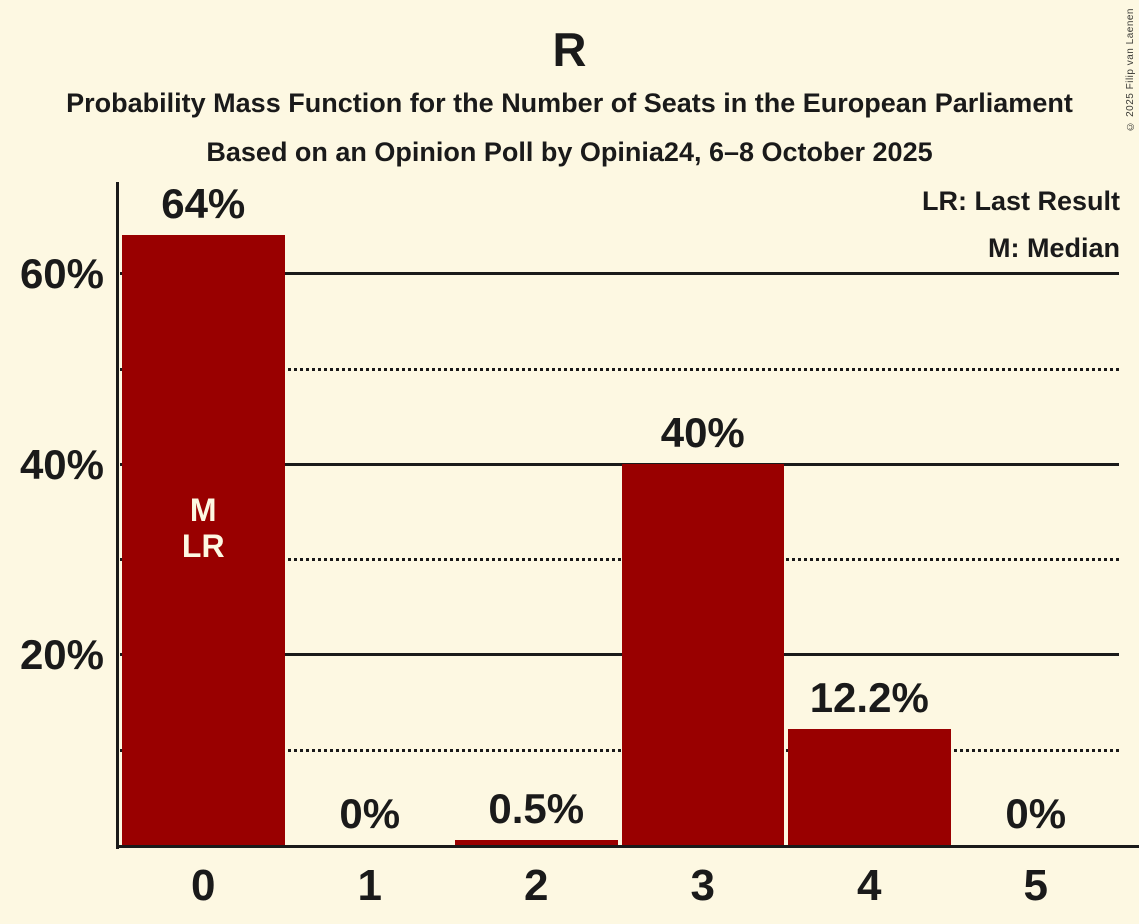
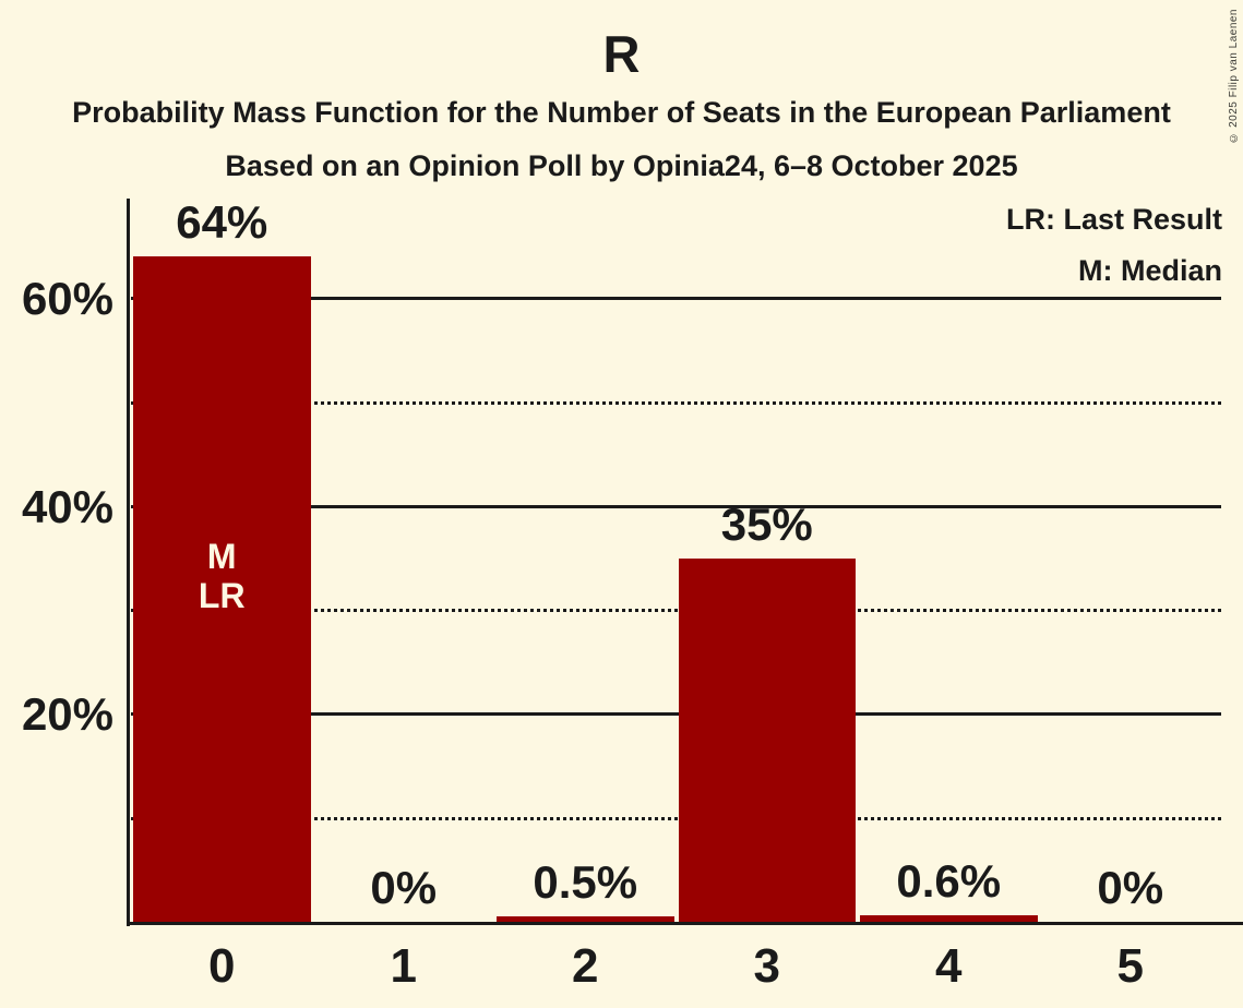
3: 40% -> 35%
4: 12.2% -> 0.6%
